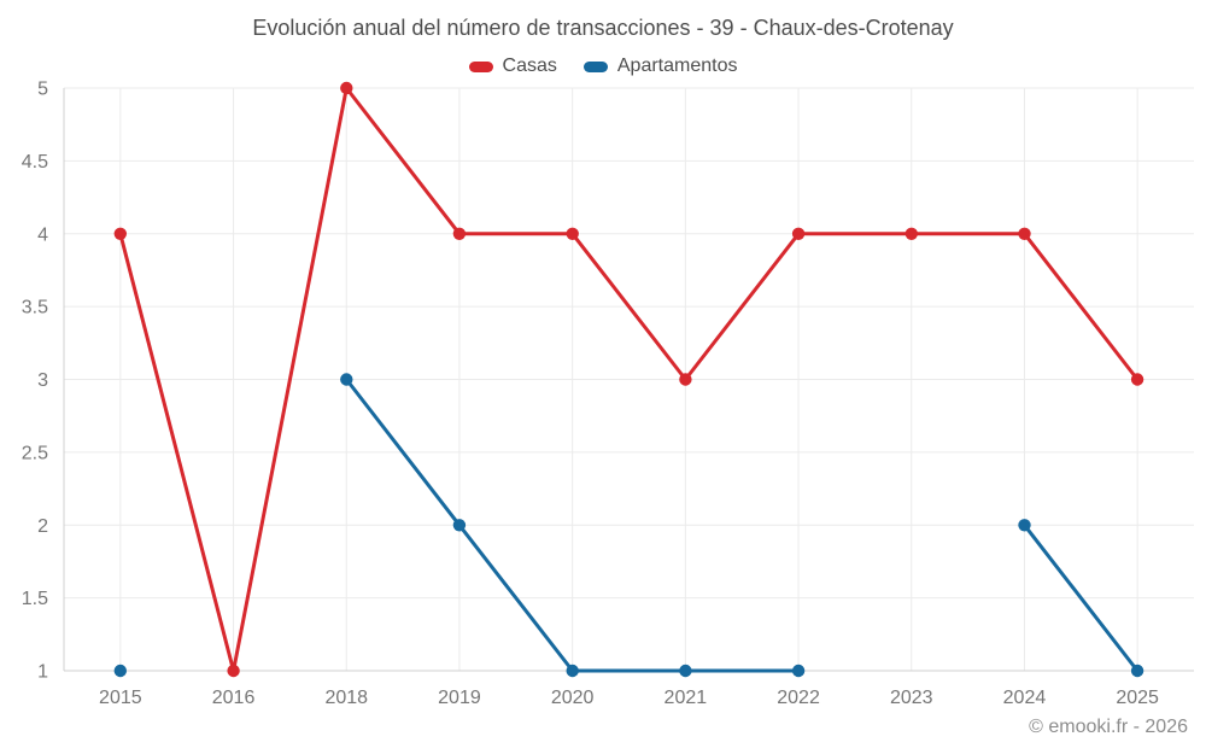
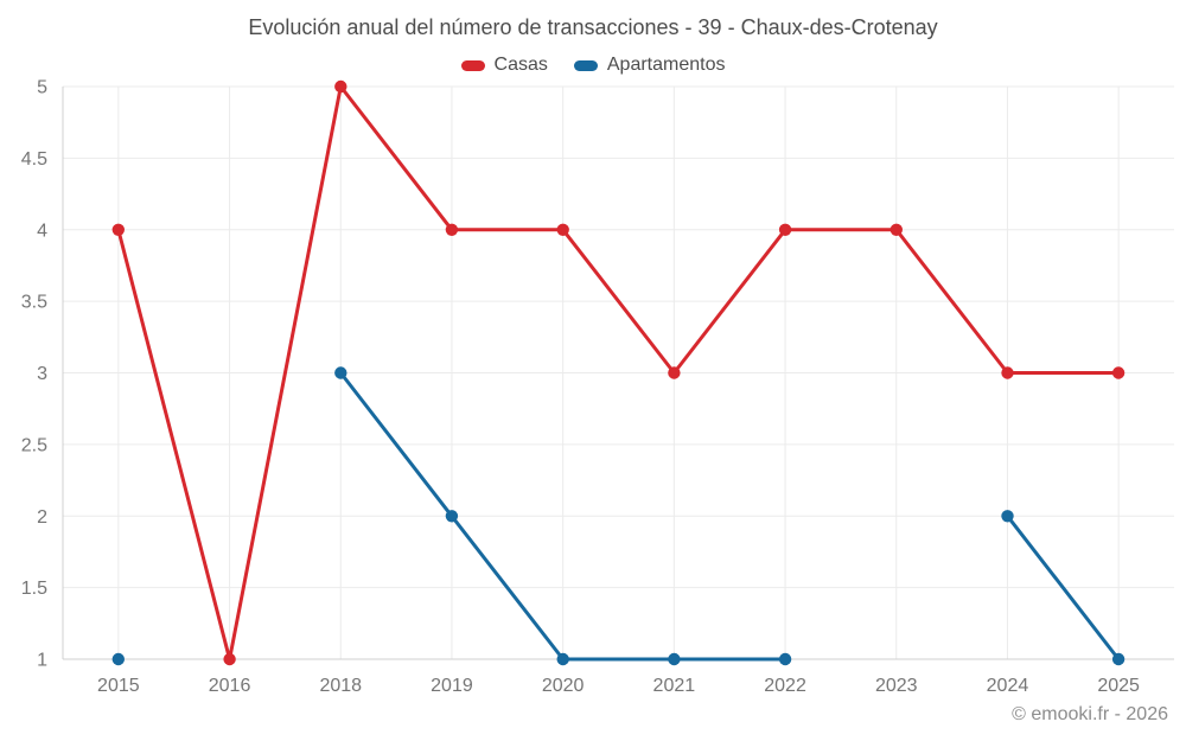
Casas/2024: 4 -> 3
